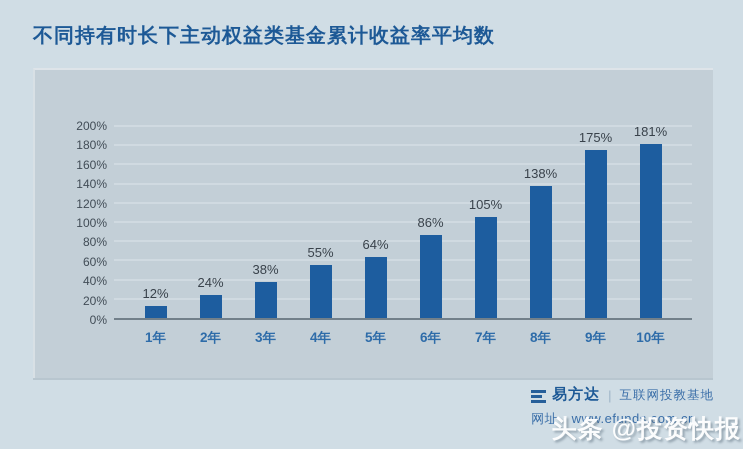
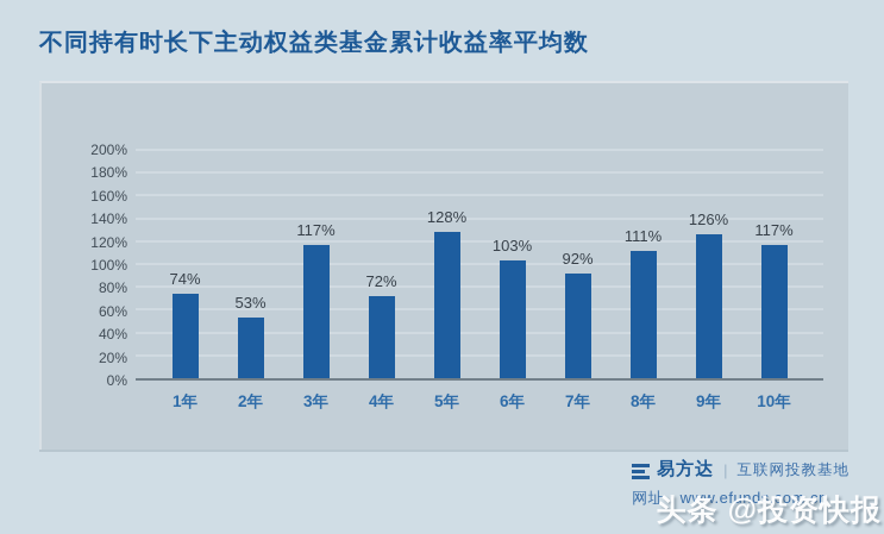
1年: 12% -> 74%
2年: 24% -> 53%
3年: 38% -> 117%
4年: 55% -> 72%
5年: 64% -> 128%
6年: 86% -> 103%
7年: 105% -> 92%
8年: 138% -> 111%
9年: 175% -> 126%
10年: 181% -> 117%
